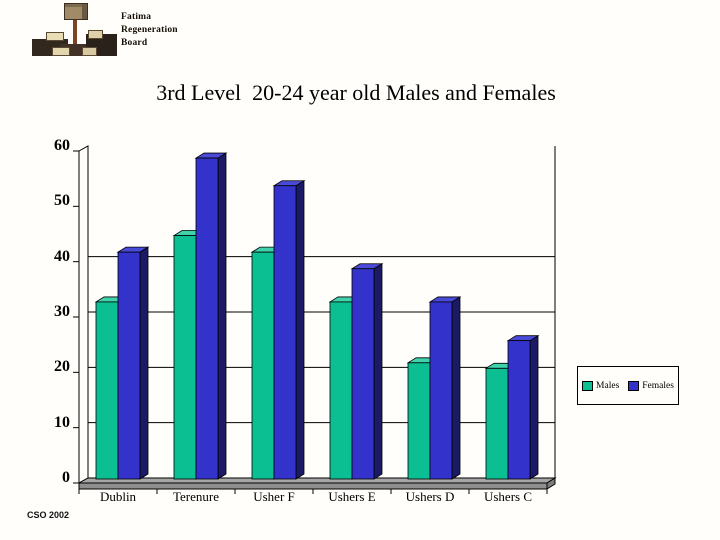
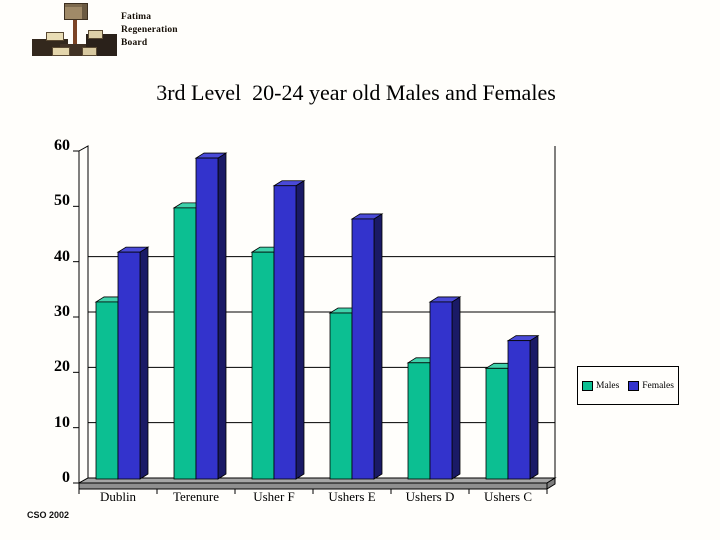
Males/Terenure: 44 -> 49
Males/Ushers E: 32 -> 30
Females/Ushers E: 38 -> 47
